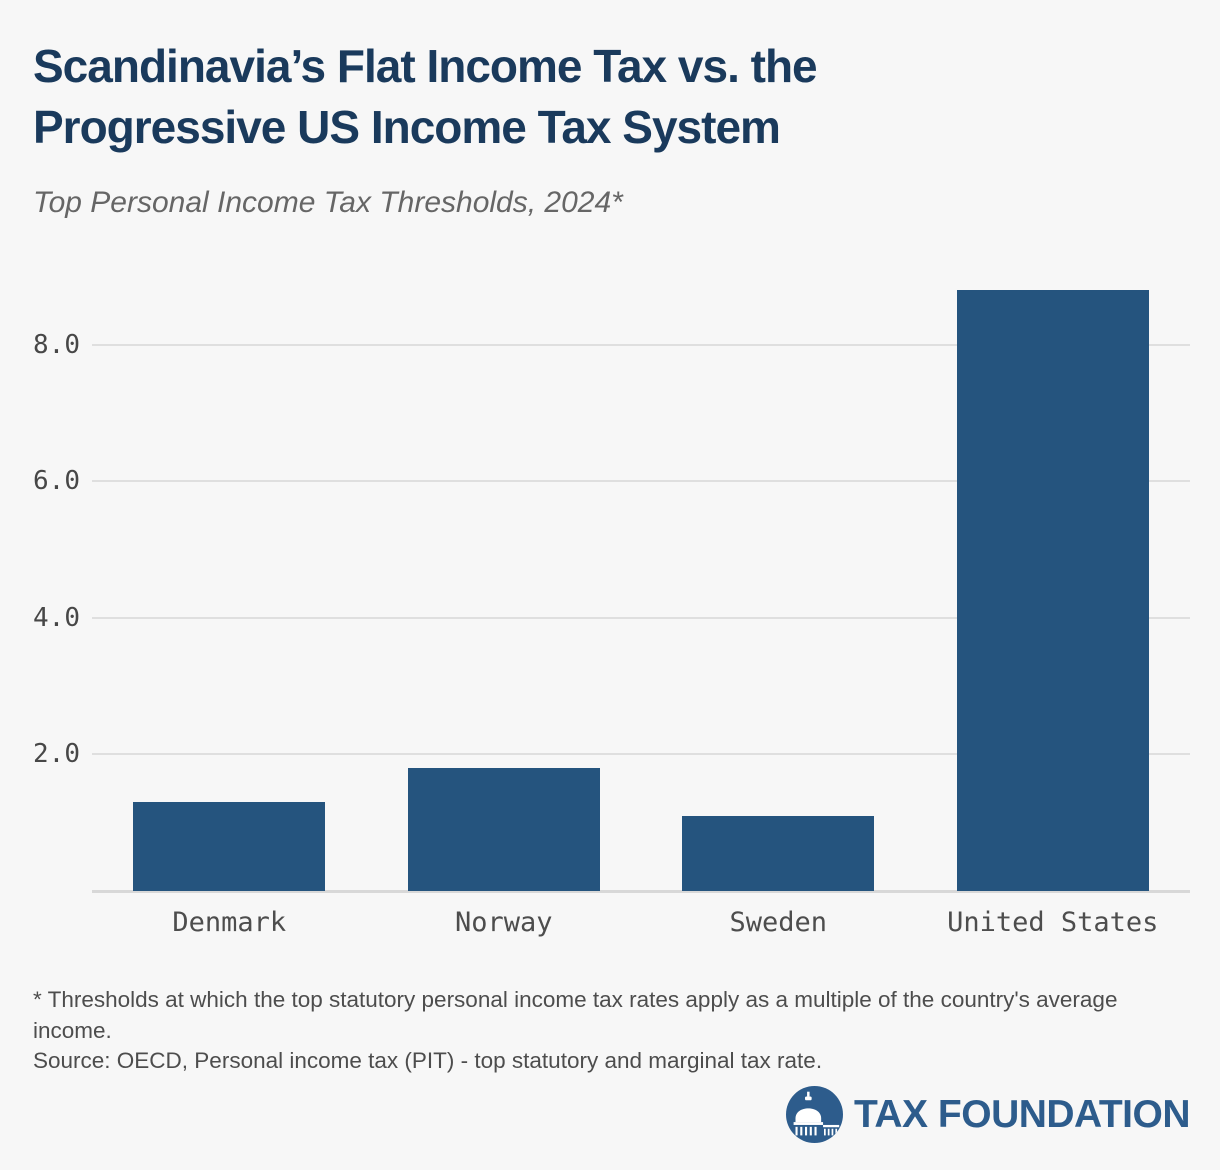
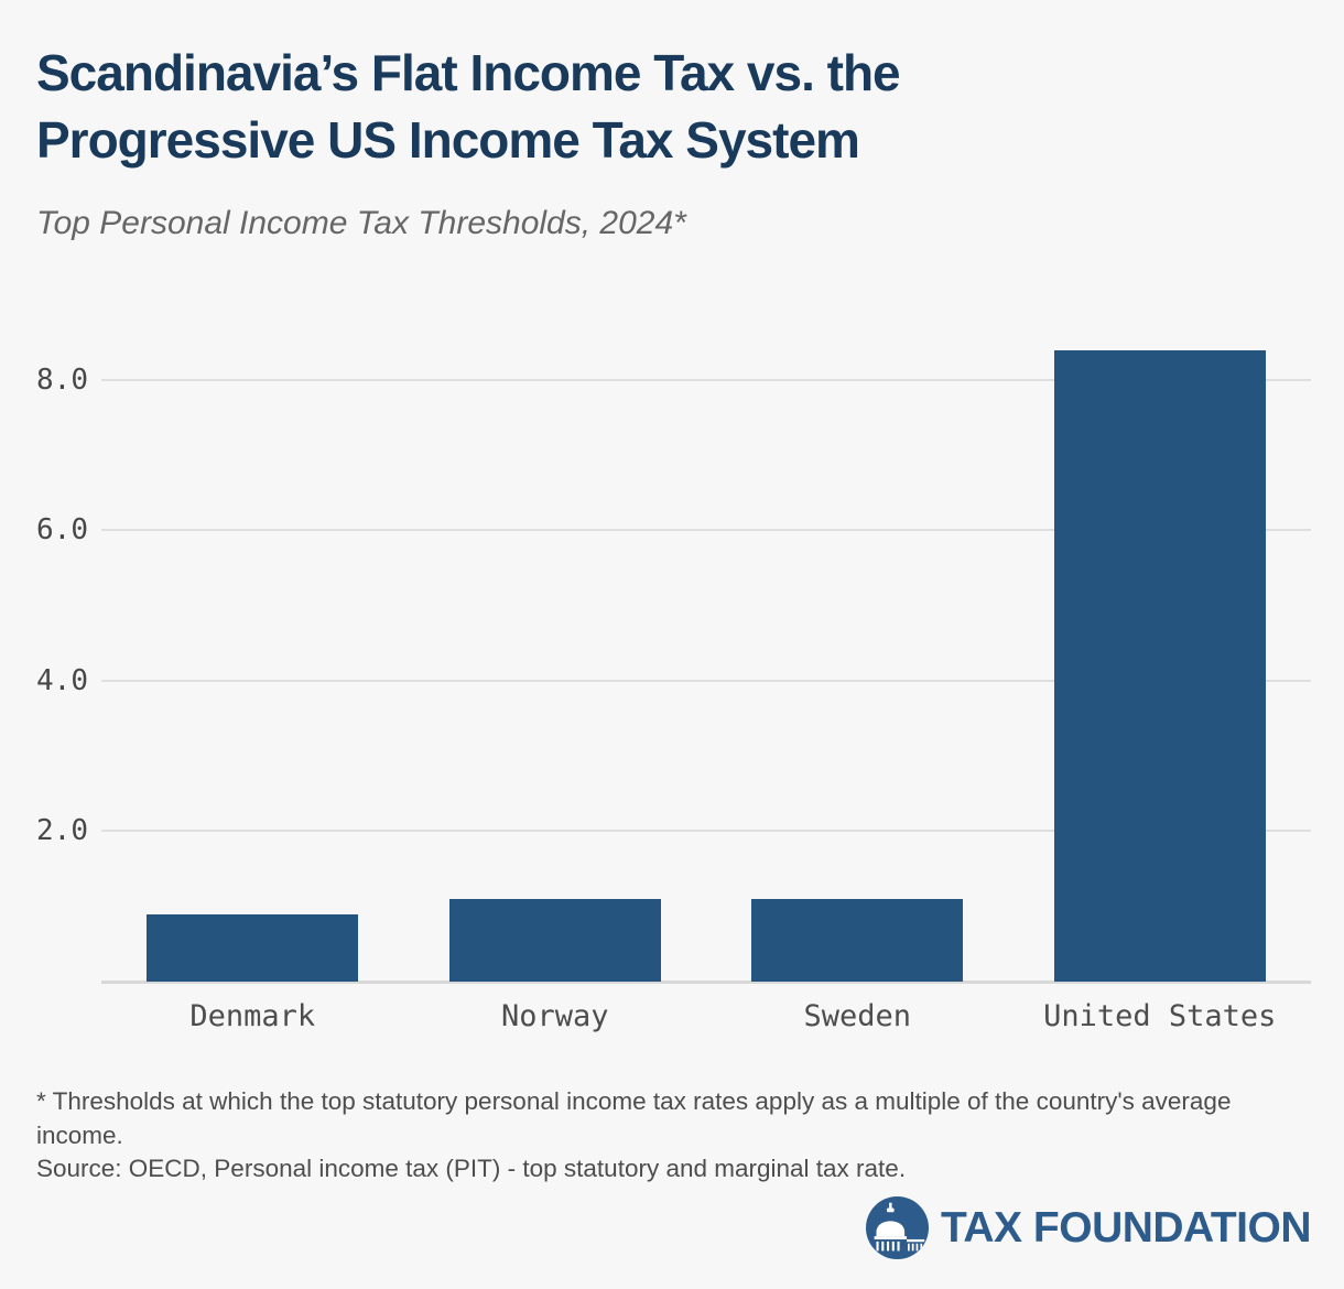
Denmark: 1.3 -> 0.9
Norway: 1.8 -> 1.1
United States: 8.8 -> 8.4
